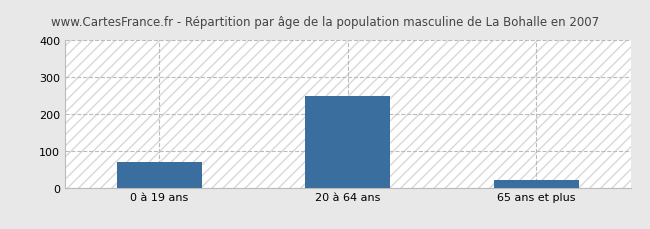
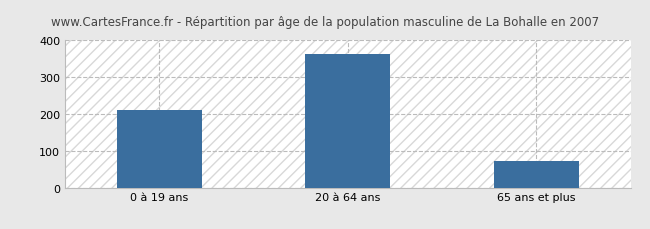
0 à 19 ans: 70 -> 210
20 à 64 ans: 250 -> 363
65 ans et plus: 20 -> 72
